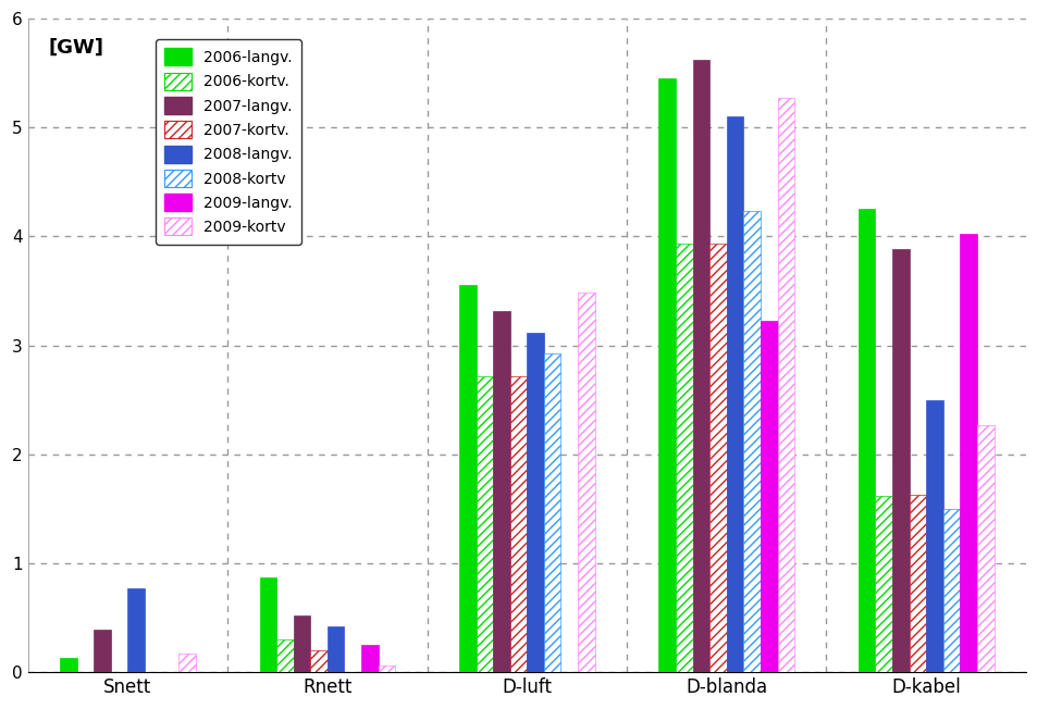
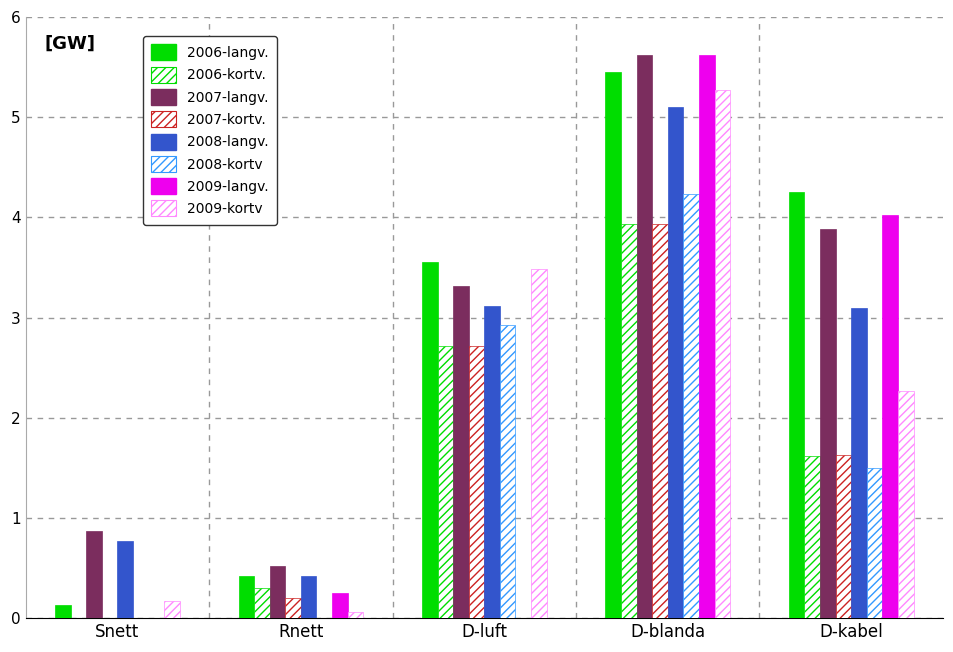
2007-langv./Snett: 0.39 -> 0.87
2006-langv./Rnett: 0.87 -> 0.42
2009-langv./D-blanda: 3.23 -> 5.62
2008-langv./D-kabel: 2.50 -> 3.10
